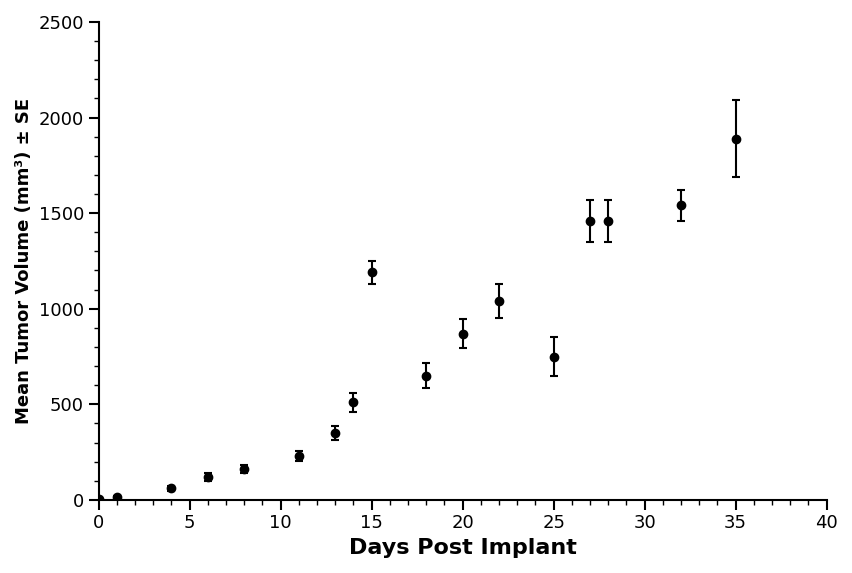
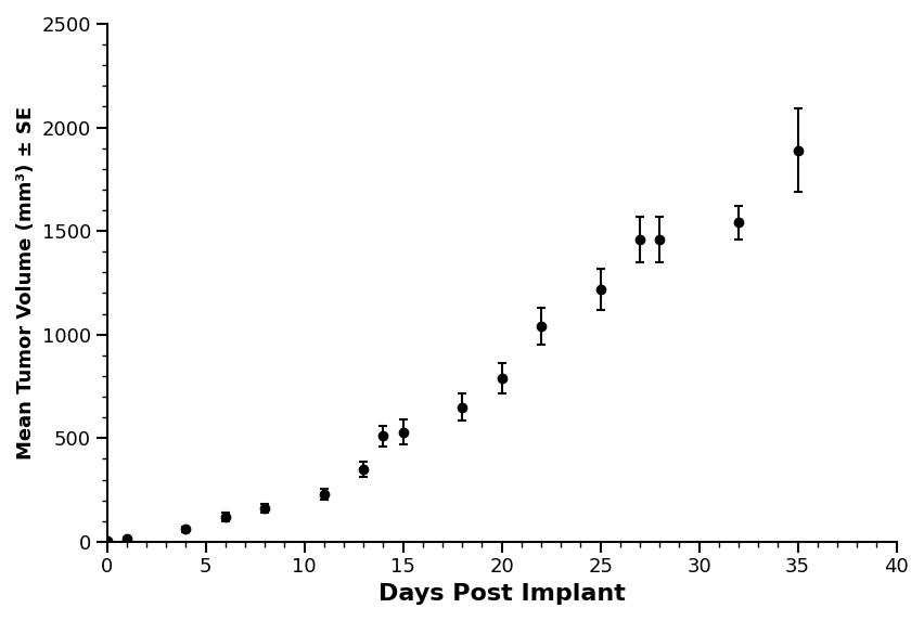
15: 1190 -> 530
20: 870 -> 790
25: 750 -> 1220
